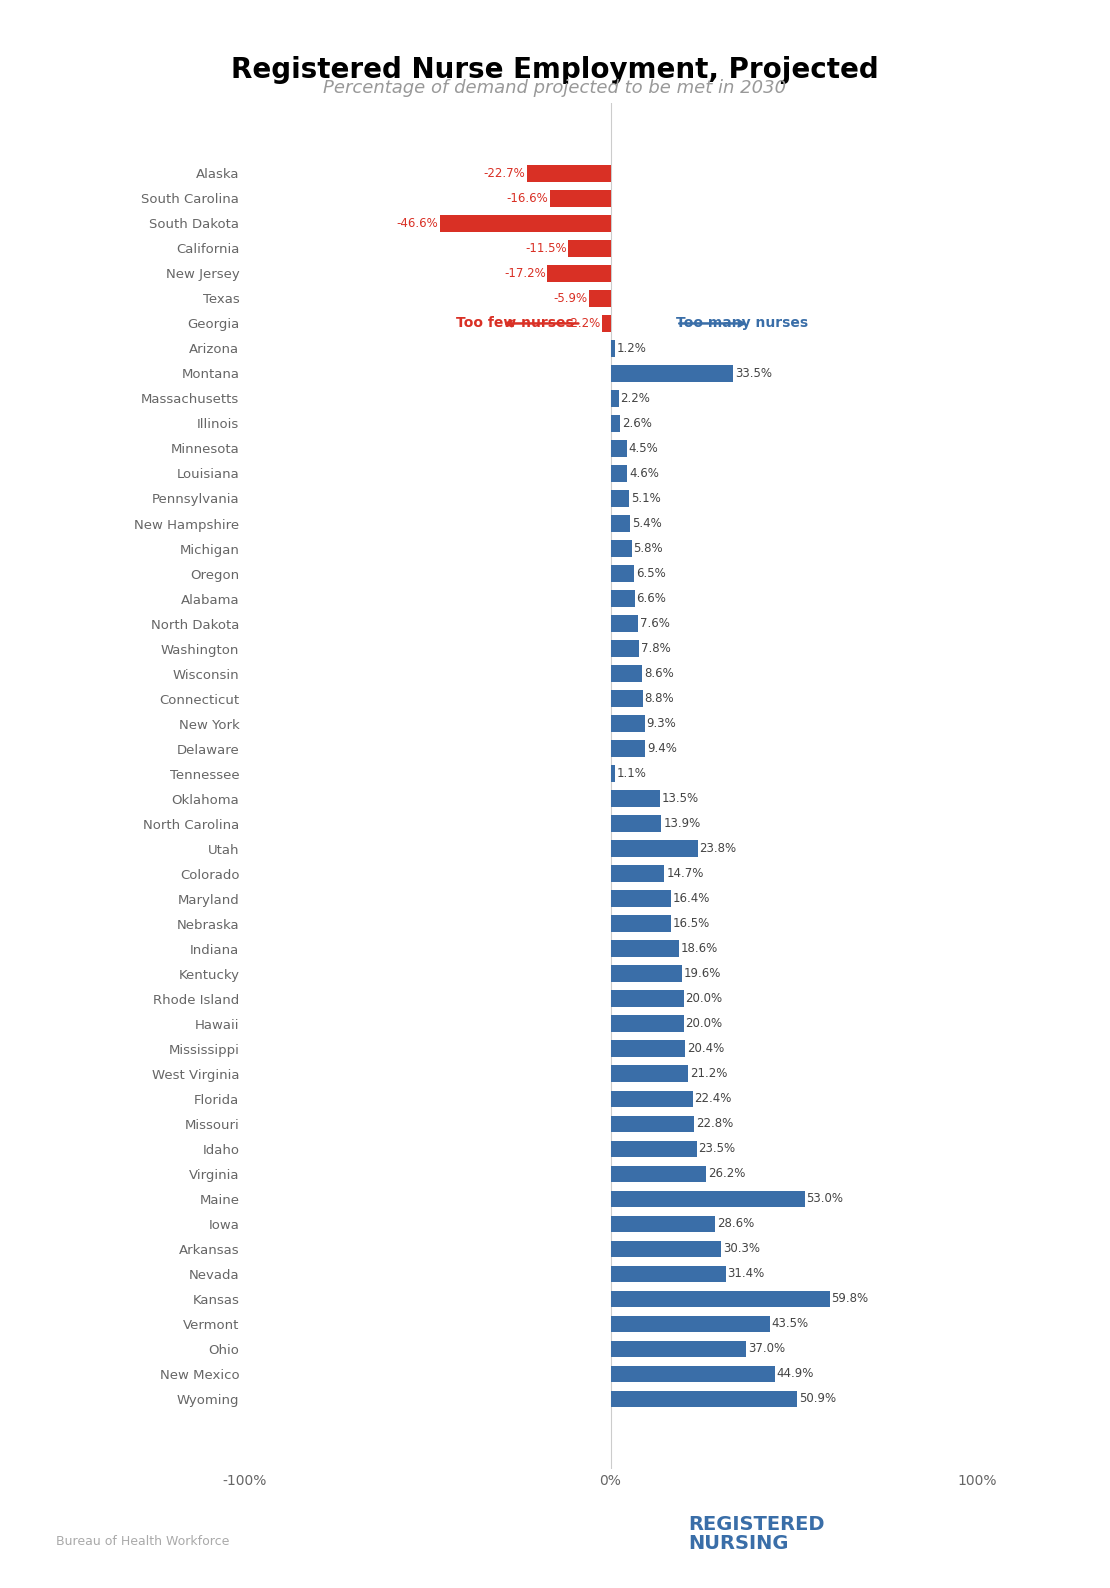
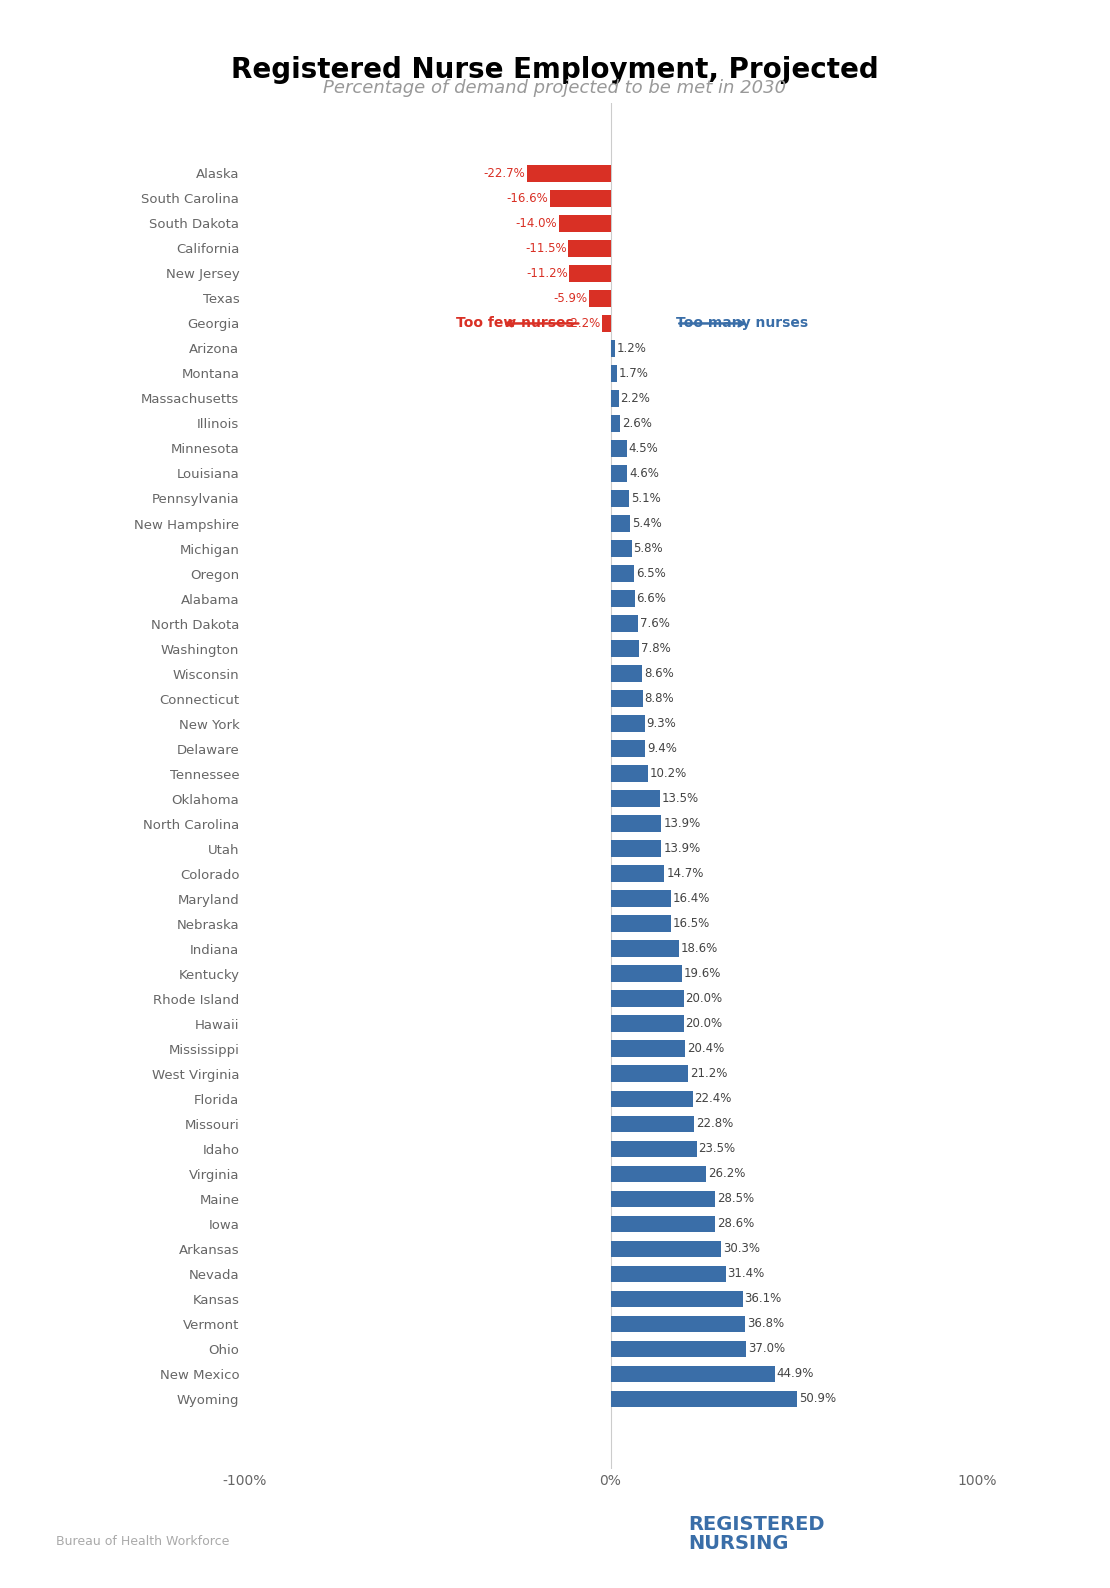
South Dakota: -46.6% -> -14.0%
New Jersey: -17.2% -> -11.2%
Montana: 33.5% -> 1.7%
Tennessee: 1.1% -> 10.2%
Utah: 23.8% -> 13.9%
Maine: 53.0% -> 28.5%
Kansas: 59.8% -> 36.1%
Vermont: 43.5% -> 36.8%
